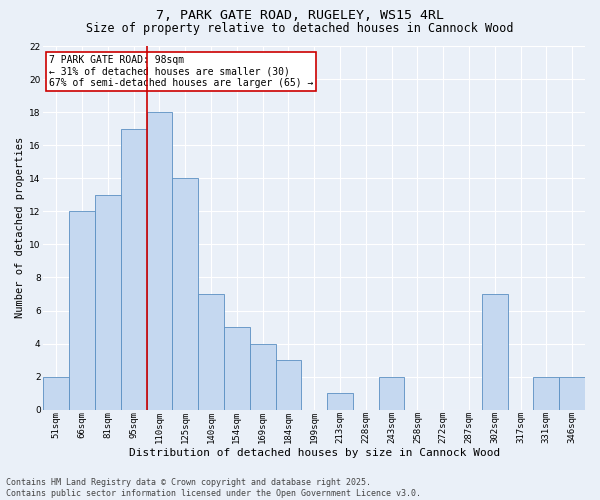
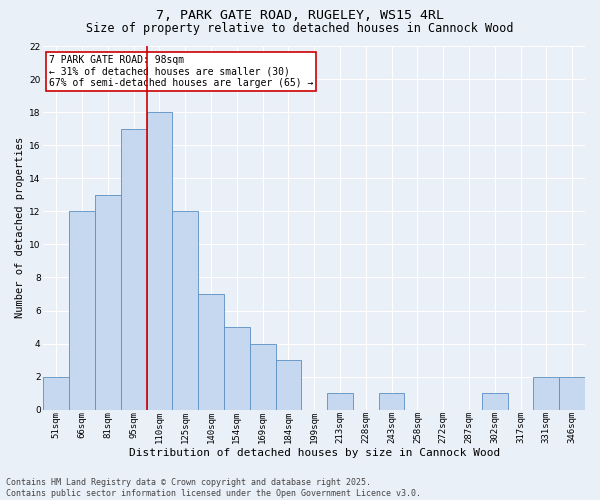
125sqm: 14 -> 12
243sqm: 2 -> 1
302sqm: 7 -> 1
